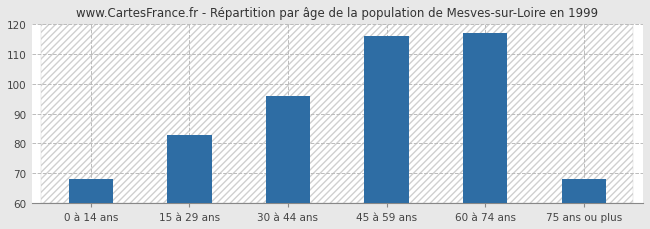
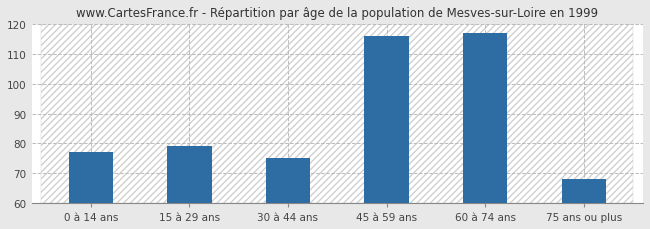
0 à 14 ans: 68 -> 77
15 à 29 ans: 83 -> 79
30 à 44 ans: 96 -> 75
